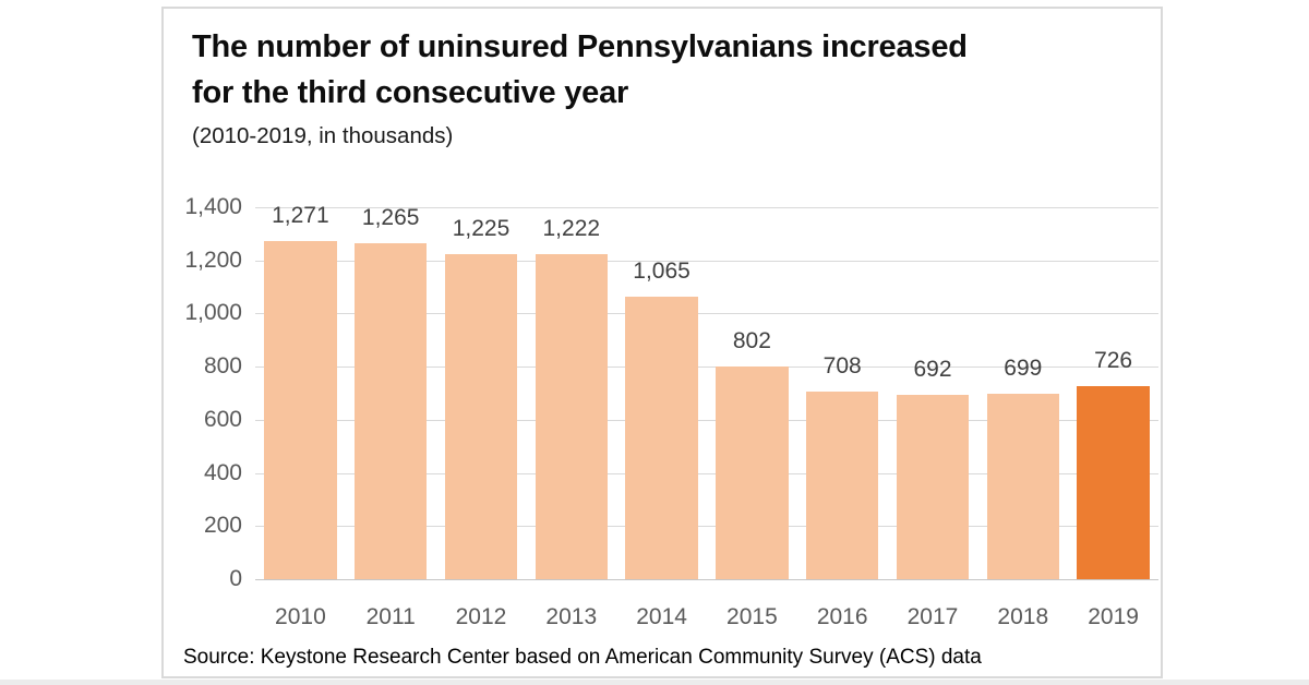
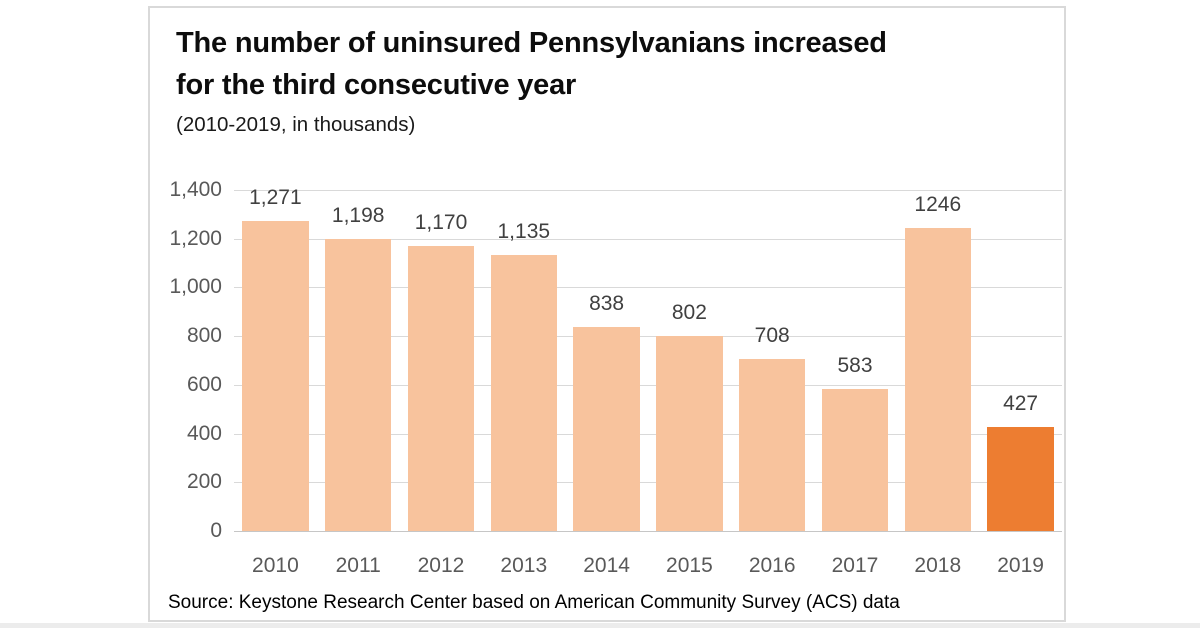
2011: 1,265 -> 1,198
2012: 1,225 -> 1,170
2013: 1,222 -> 1,135
2014: 1,065 -> 838
2017: 692 -> 583
2018: 699 -> 1246
2019: 726 -> 427
